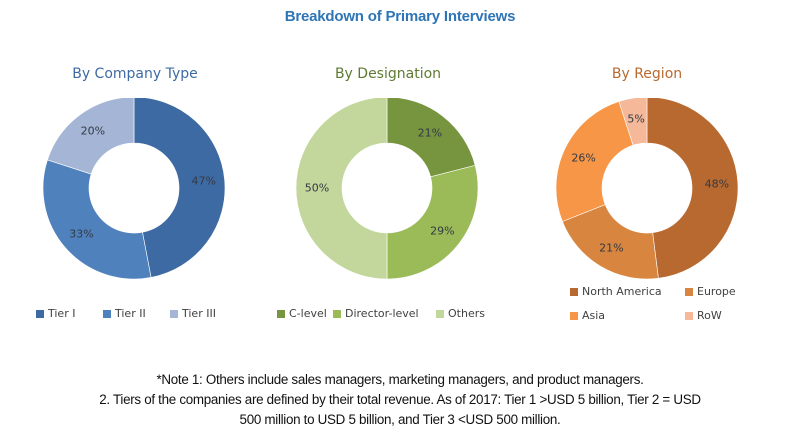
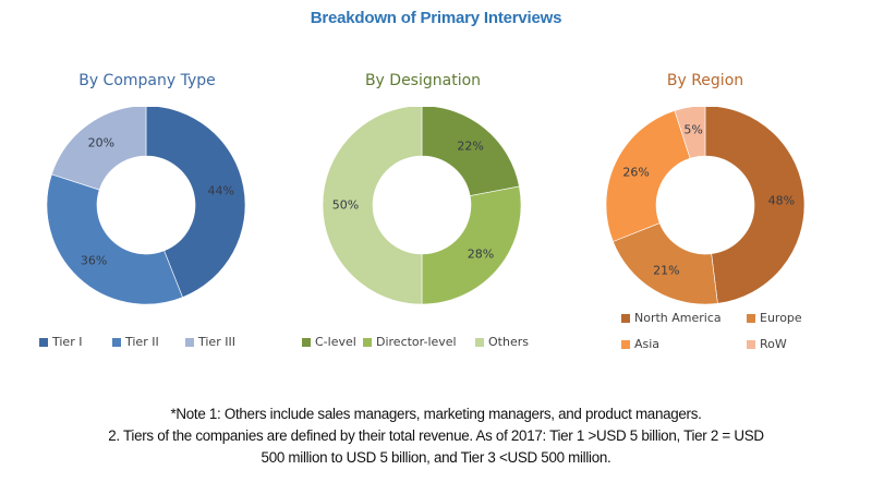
By Company Type/Tier I: 47% -> 44%
By Company Type/Tier II: 33% -> 36%
By Designation/C-level: 21% -> 22%
By Designation/Director-level: 29% -> 28%
